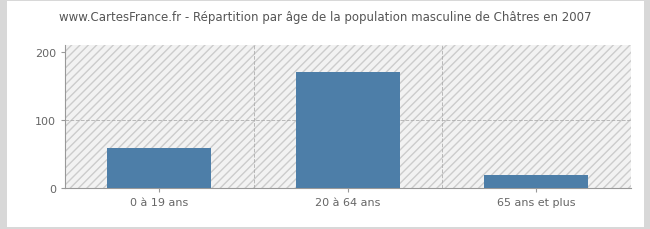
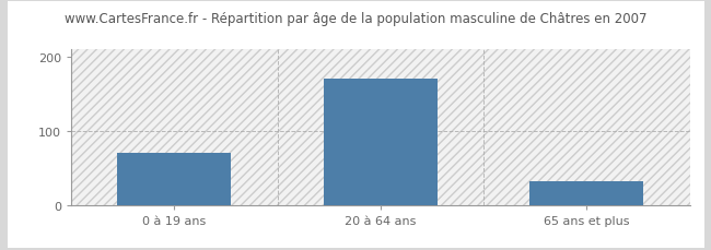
0 à 19 ans: 58 -> 70
65 ans et plus: 18 -> 32
